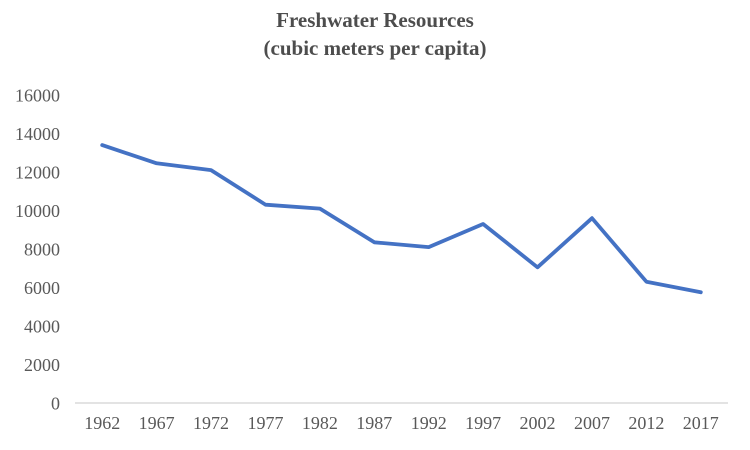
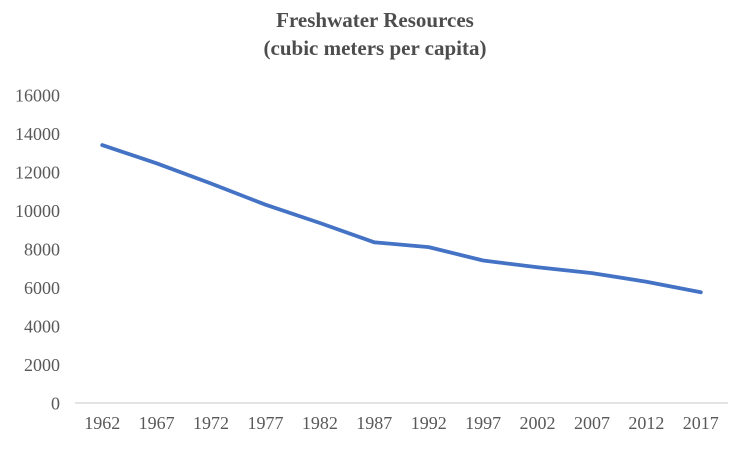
1972: 12100 -> 11400
1982: 10100 -> 9400
1997: 9300 -> 7400
2007: 9600 -> 6800
